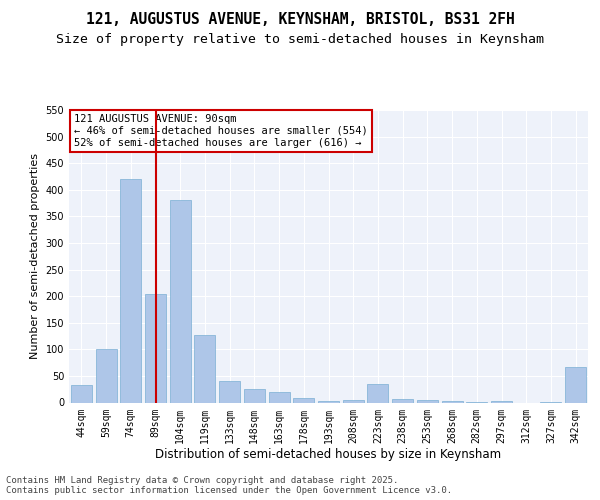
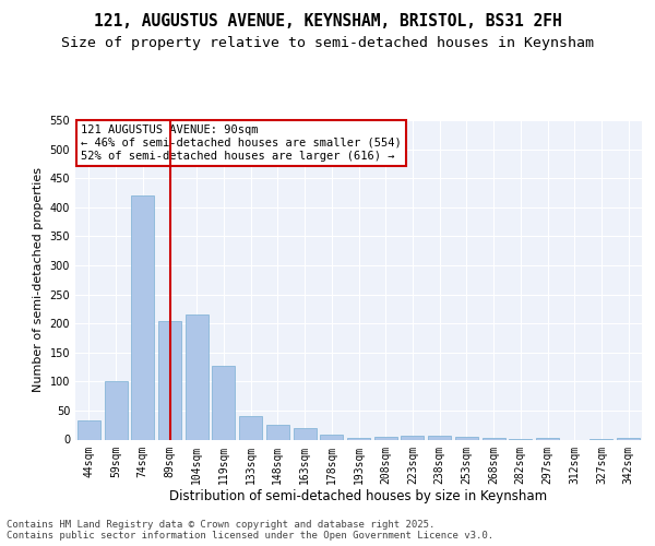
104sqm: 380 -> 216
223sqm: 34 -> 7
342sqm: 66 -> 3
